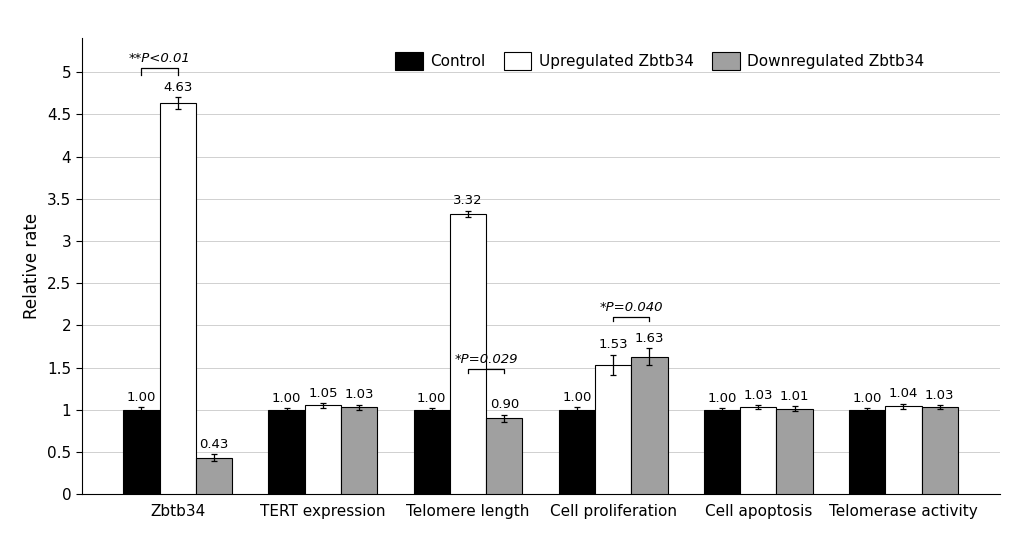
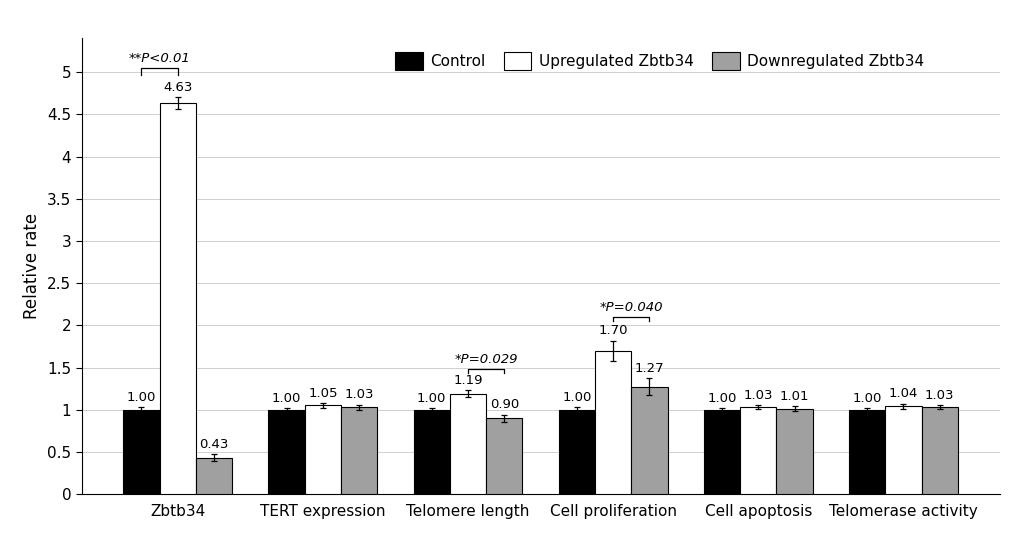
Upregulated Zbtb34/Telomere length: 3.32 -> 1.19
Upregulated Zbtb34/Cell proliferation: 1.53 -> 1.70
Downregulated Zbtb34/Cell proliferation: 1.63 -> 1.27
